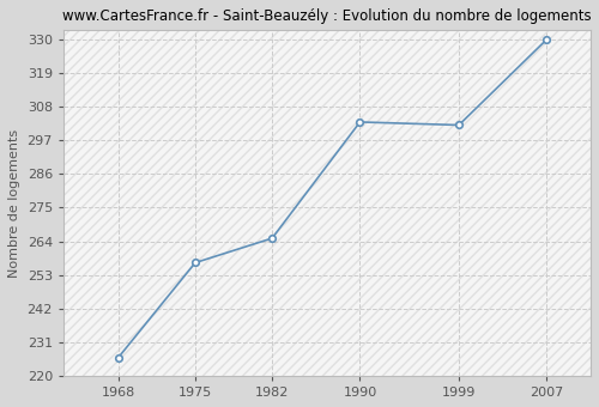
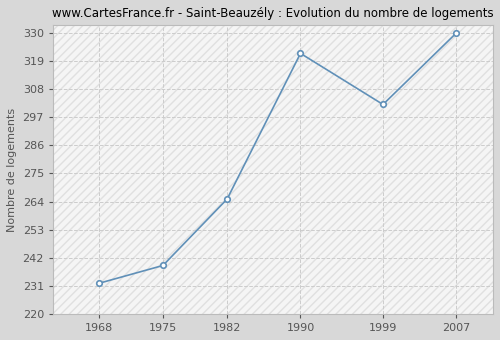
1968: 226 -> 232
1975: 257 -> 239
1990: 303 -> 322
